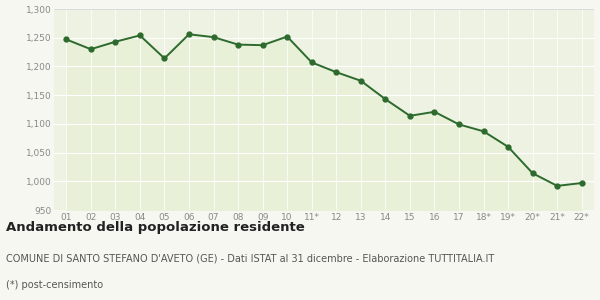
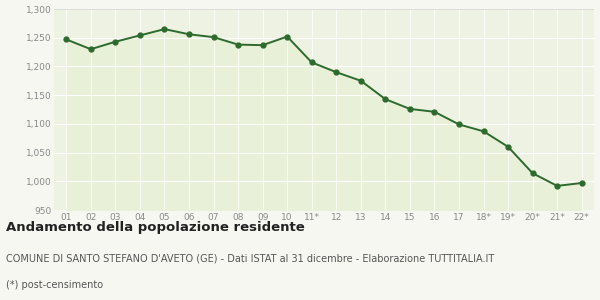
05: 1,214 -> 1,265
15: 1,114 -> 1,126
